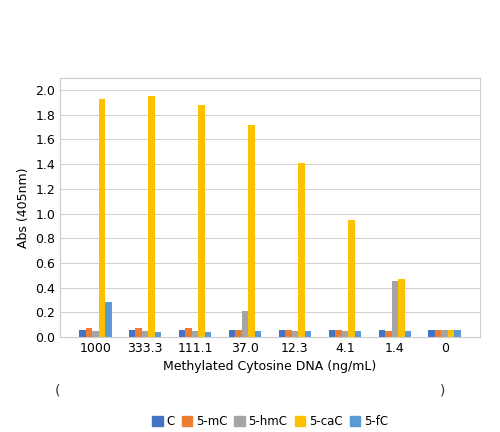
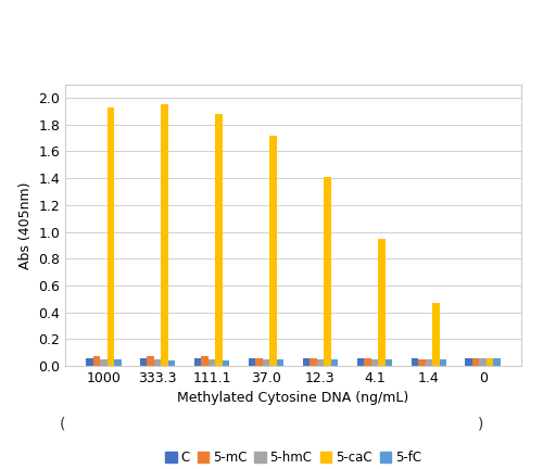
5-fC/1000: 0.28 -> 0.05
5-hmC/37.0: 0.21 -> 0.05
5-hmC/1.4: 0.45 -> 0.05
